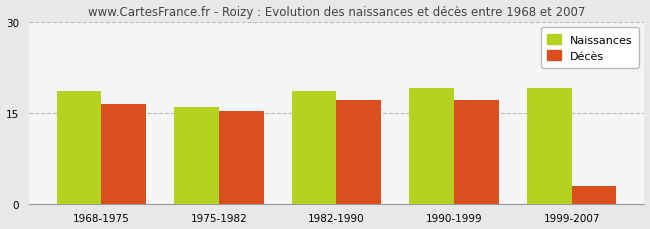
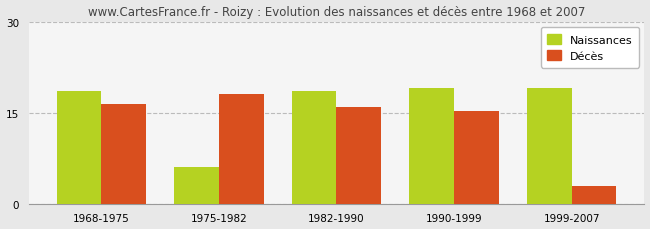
Naissances/1975-1982: 16.0 -> 6.0
Décès/1975-1982: 15.3 -> 18.0
Décès/1982-1990: 17.0 -> 16.0
Décès/1990-1999: 17.0 -> 15.2
